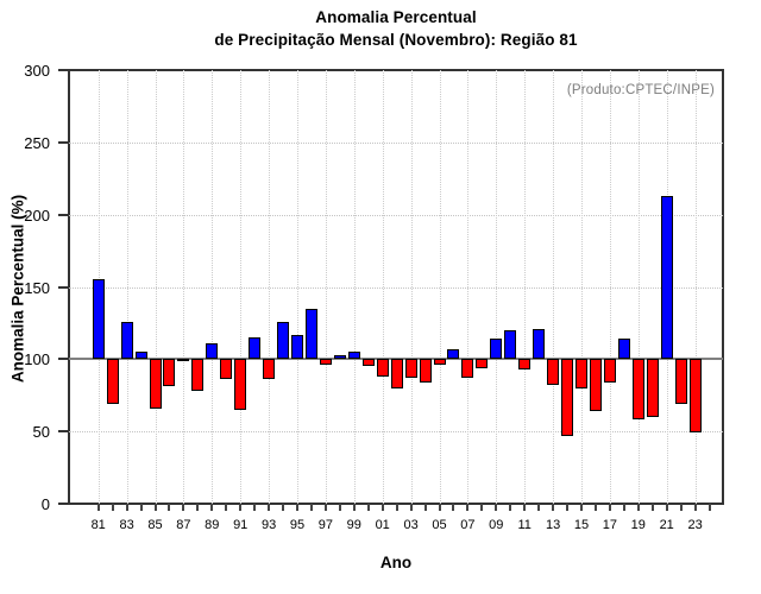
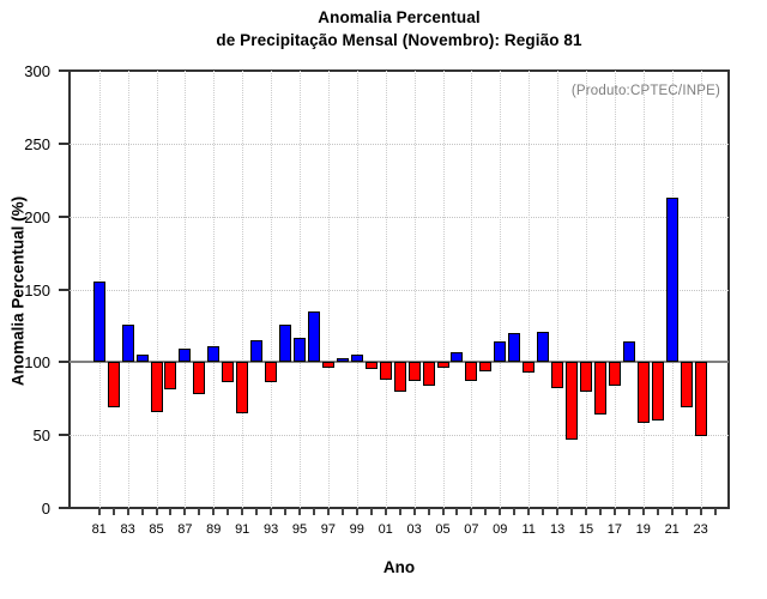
87: 100 -> 109
